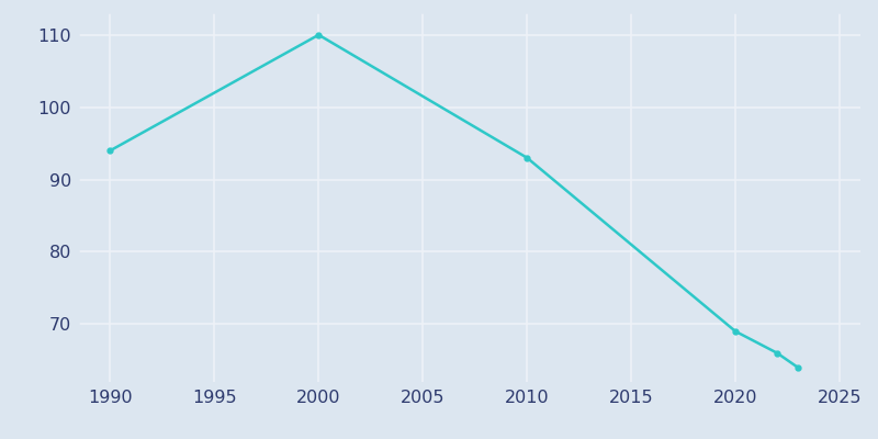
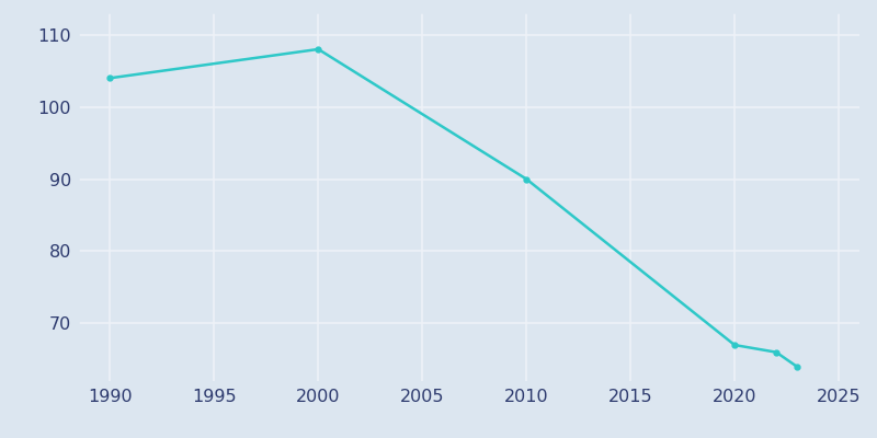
1990: 94 -> 104
2000: 110 -> 108
2010: 93 -> 90
2020: 69 -> 67
